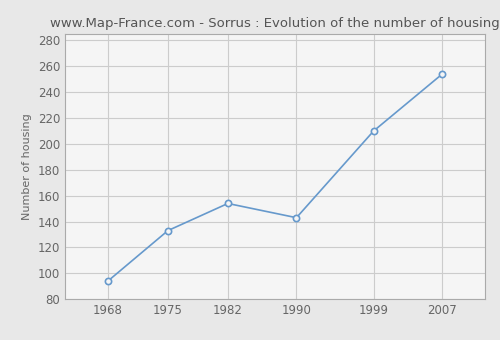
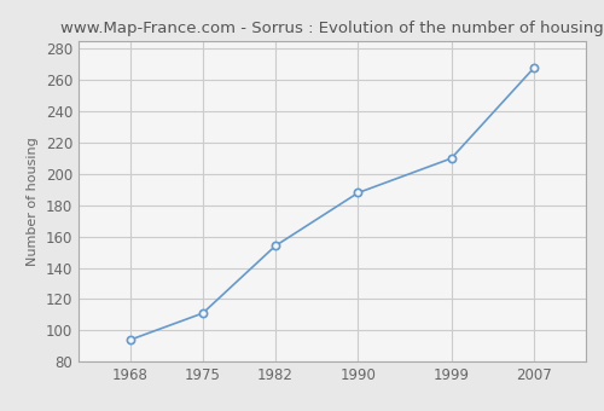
1975: 133 -> 111
1990: 143 -> 188
2007: 254 -> 268
